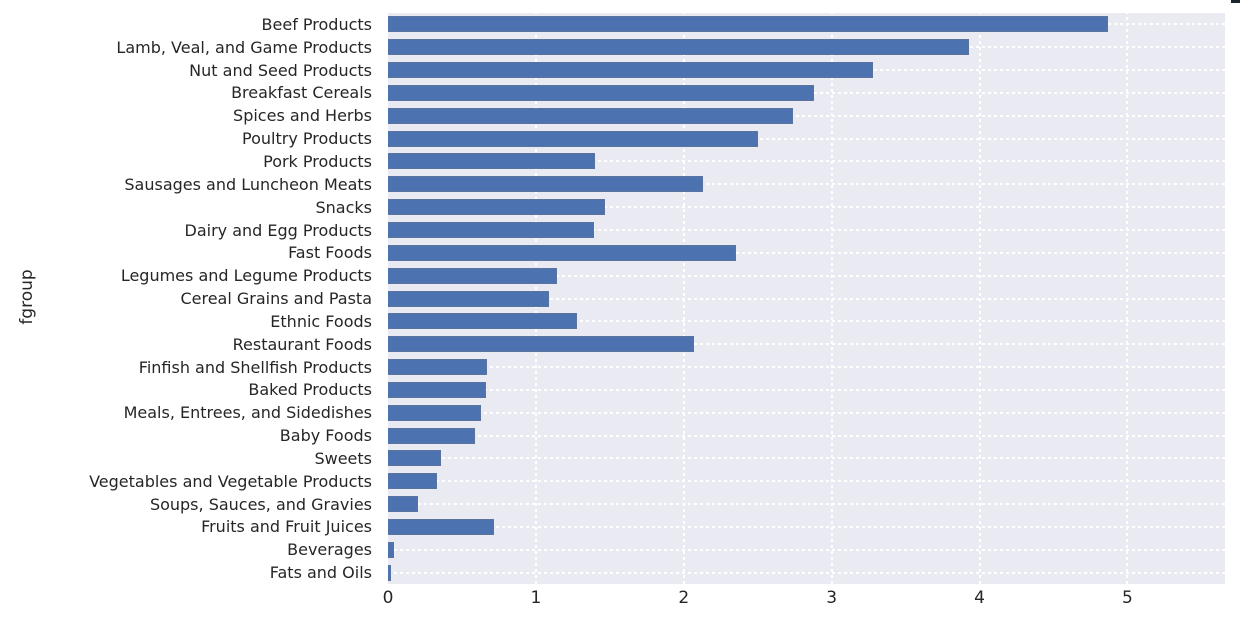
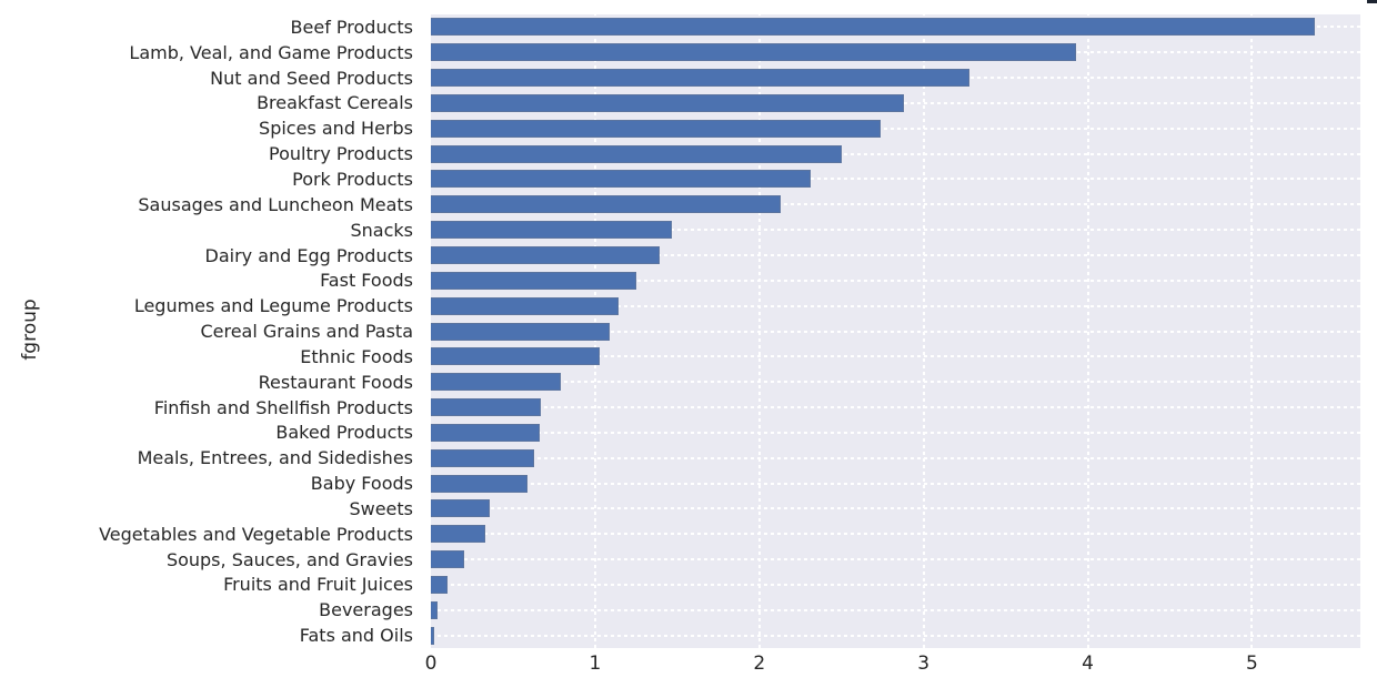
Beef Products: 4.87 -> 5.38
Pork Products: 1.40 -> 2.31
Fast Foods: 2.35 -> 1.25
Ethnic Foods: 1.28 -> 1.03
Restaurant Foods: 2.07 -> 0.79
Fruits and Fruit Juices: 0.72 -> 0.10
